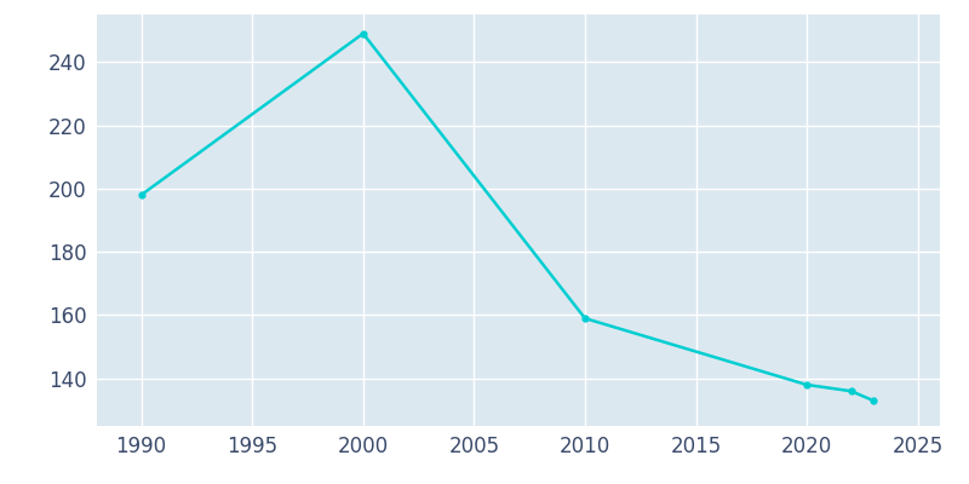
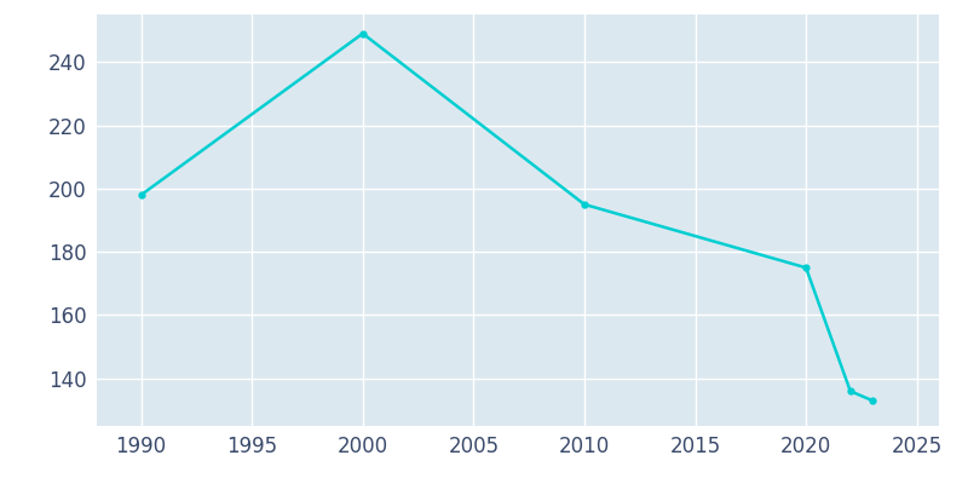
2010: 159 -> 195
2020: 138 -> 175
